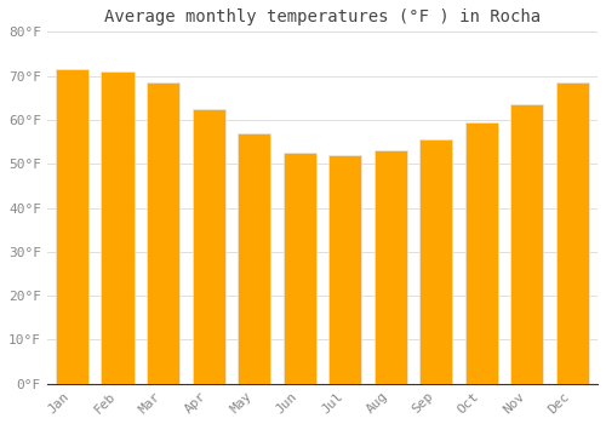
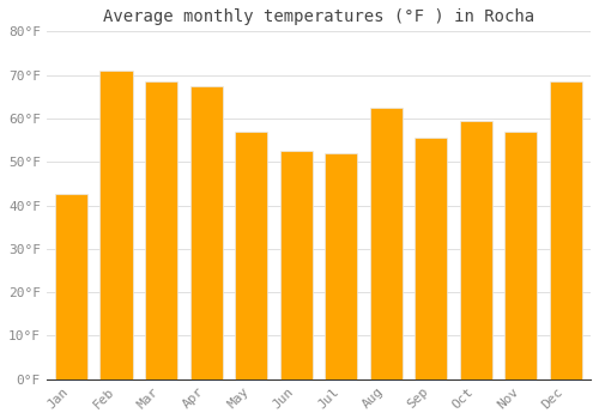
Jan: 71.5°F -> 42.5°F
Apr: 62.5°F -> 67.5°F
Aug: 53.0°F -> 62.5°F
Nov: 63.5°F -> 57.0°F
